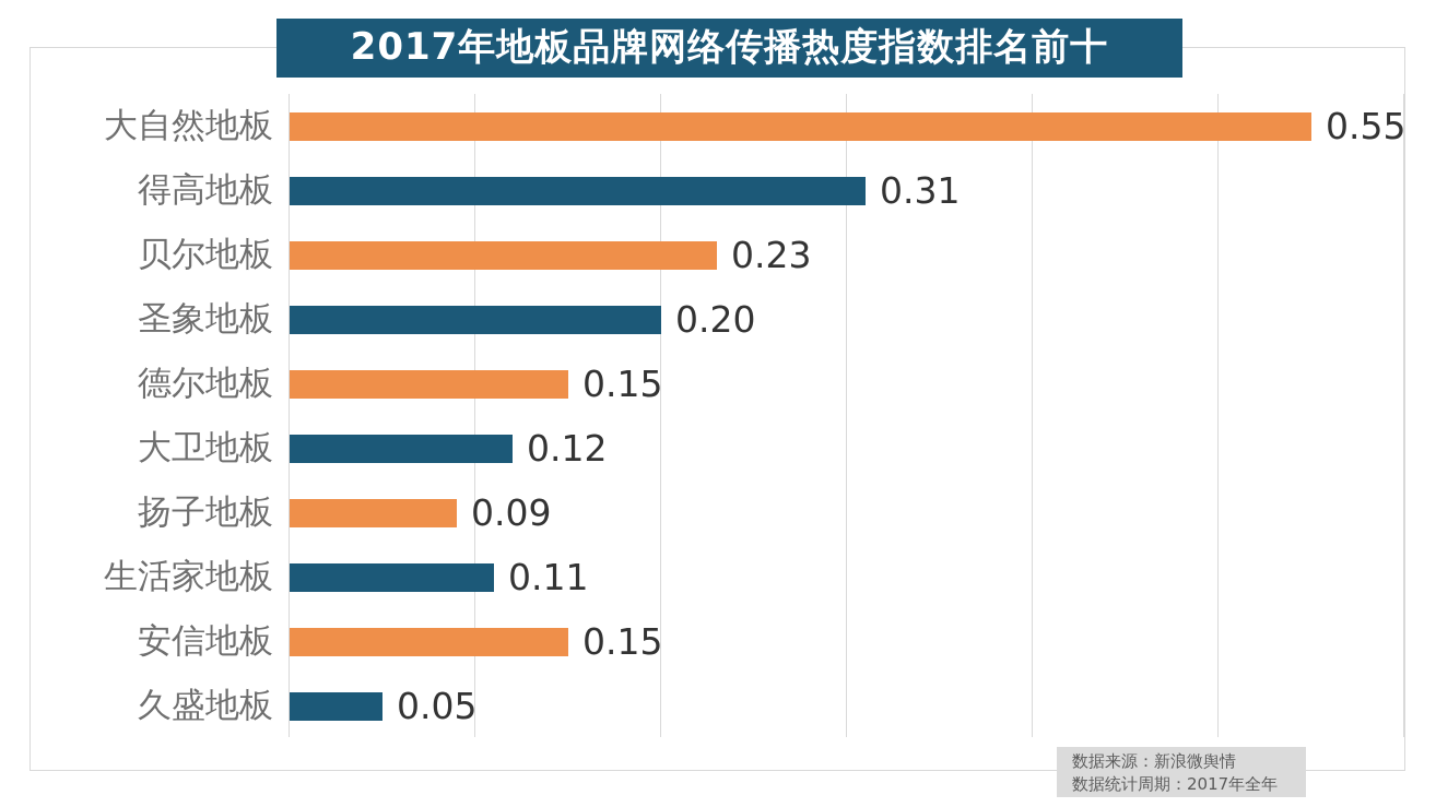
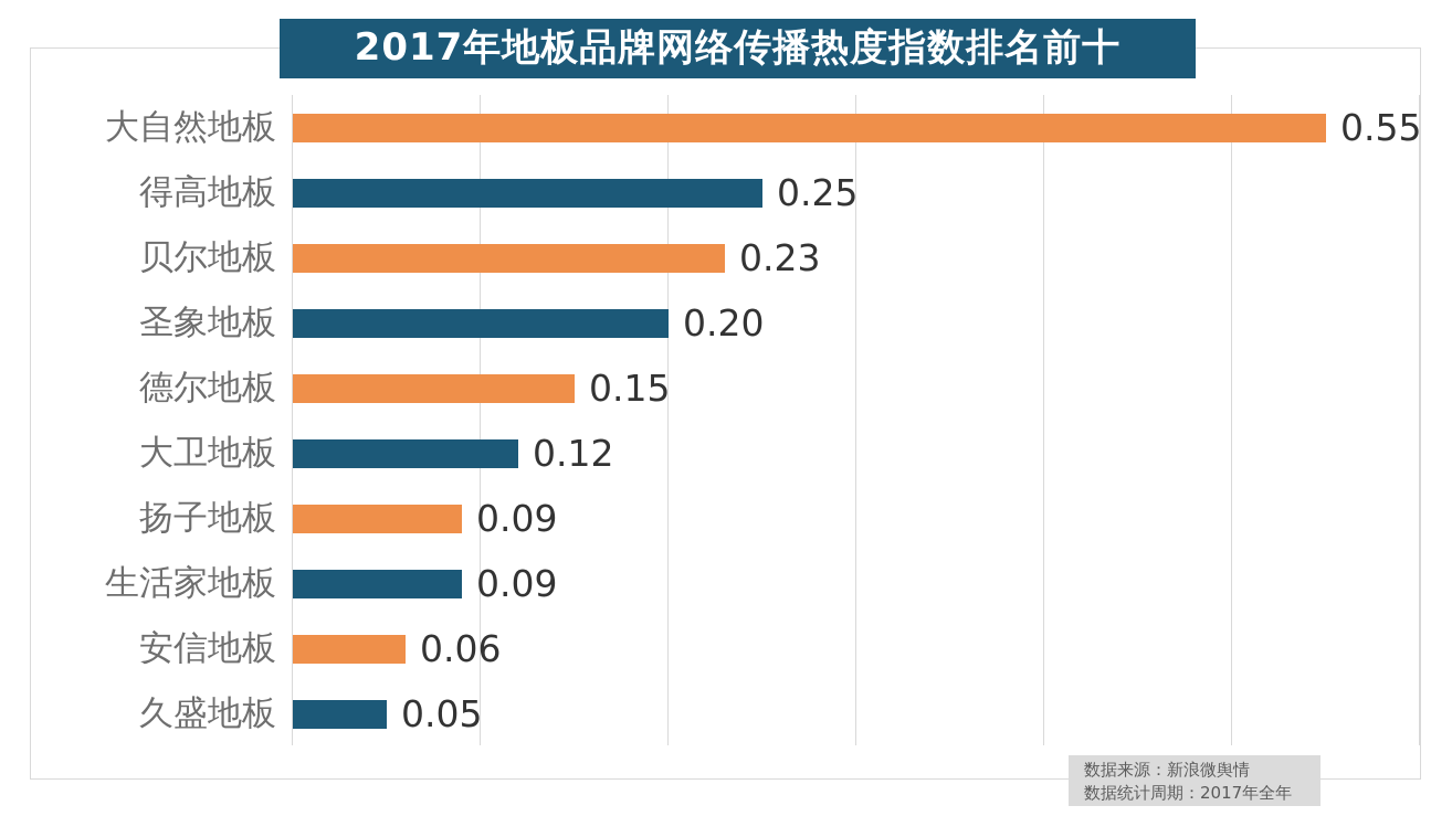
得高地板: 0.31 -> 0.25
生活家地板: 0.11 -> 0.09
安信地板: 0.15 -> 0.06
